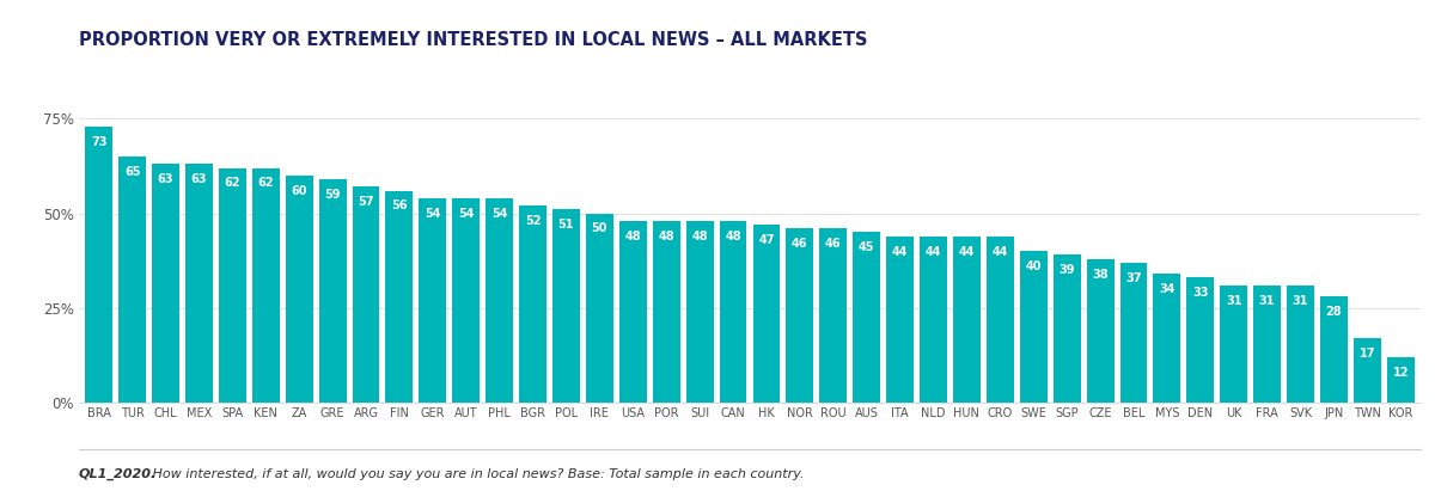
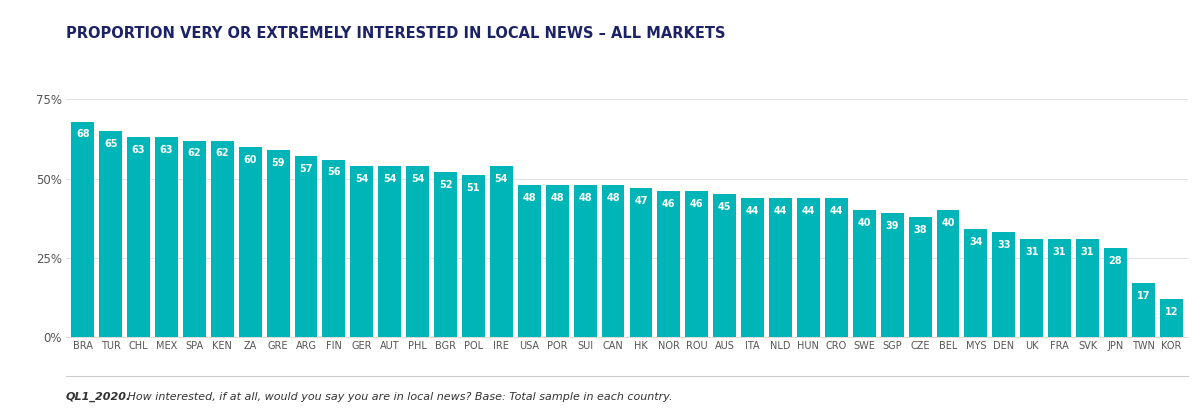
BRA: 73 -> 68
IRE: 50 -> 54
BEL: 37 -> 40
